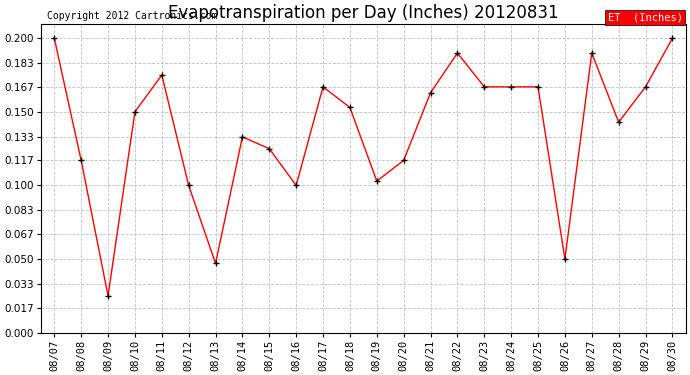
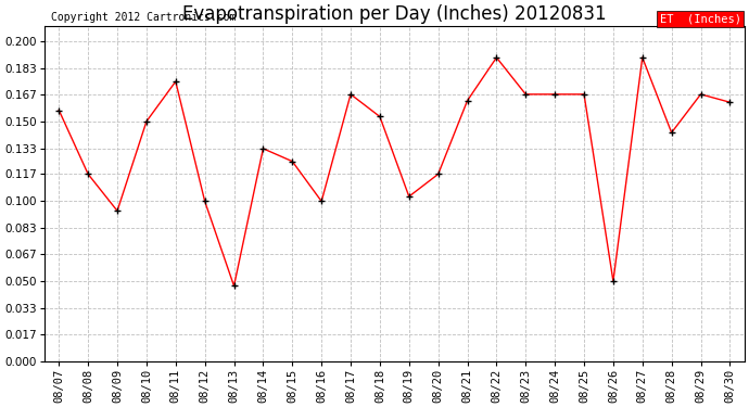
08/07: 0.200 -> 0.157
08/09: 0.025 -> 0.094
08/30: 0.200 -> 0.162
